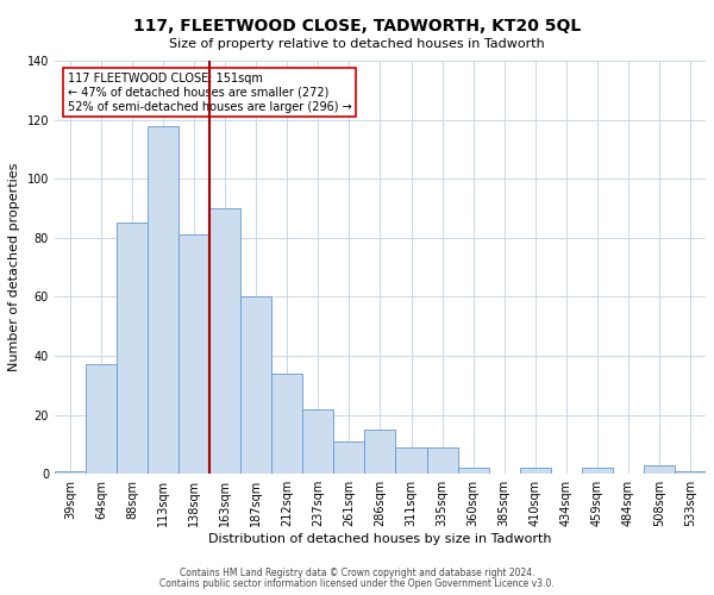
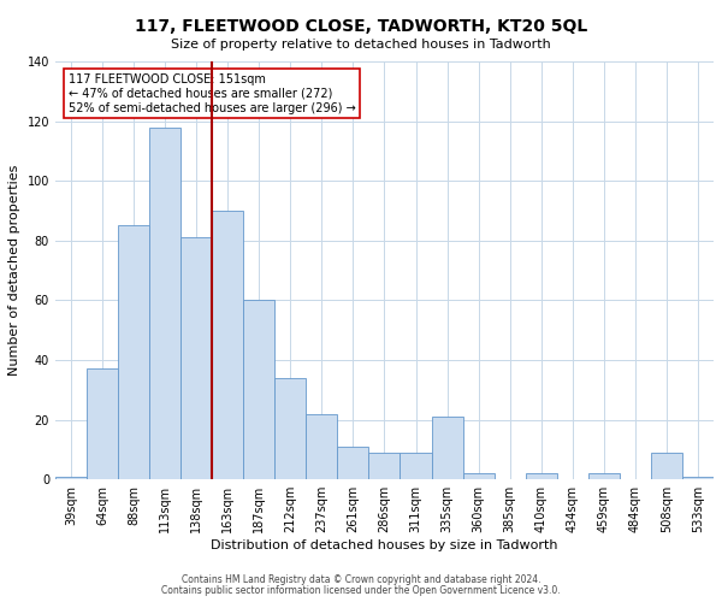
286sqm: 15 -> 9
335sqm: 9 -> 21
508sqm: 3 -> 9
